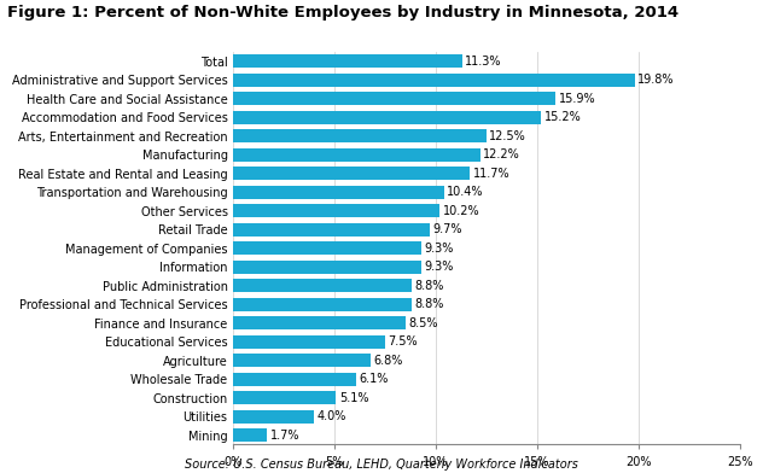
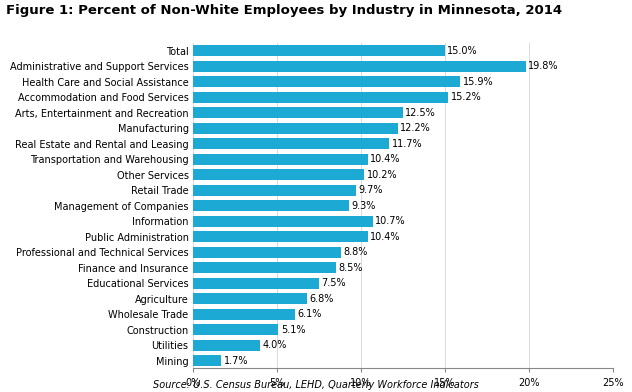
Total: 11.3% -> 15.0%
Information: 9.3% -> 10.7%
Public Administration: 8.8% -> 10.4%
